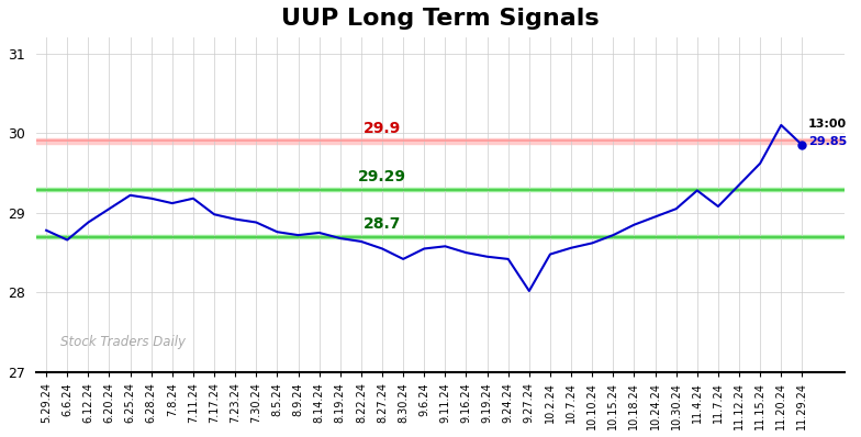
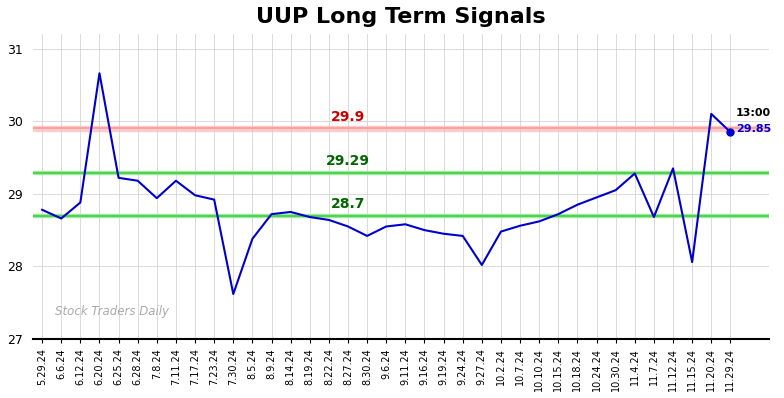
6.20.24: 29.05 -> 30.66
7.8.24: 29.12 -> 28.94
7.30.24: 28.88 -> 27.62
8.5.24: 28.76 -> 28.38
11.7.24: 29.08 -> 28.68
11.15.24: 29.62 -> 28.06
